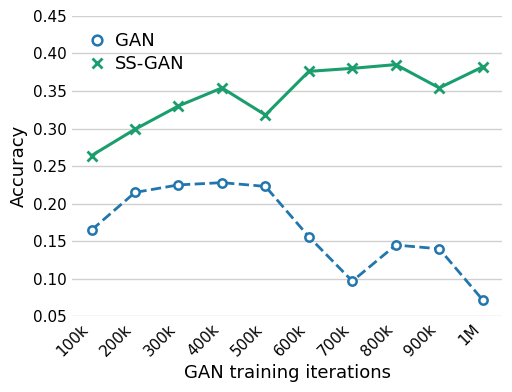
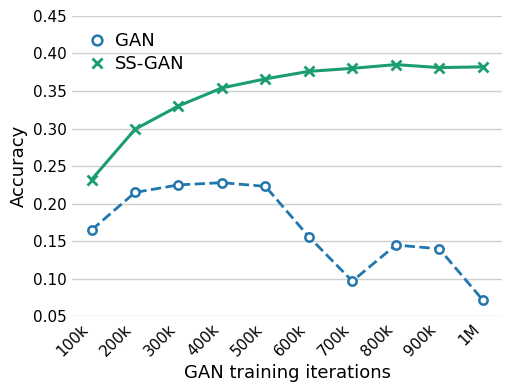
SS-GAN/100k: 0.264 -> 0.232
SS-GAN/500k: 0.318 -> 0.366
SS-GAN/900k: 0.354 -> 0.381
